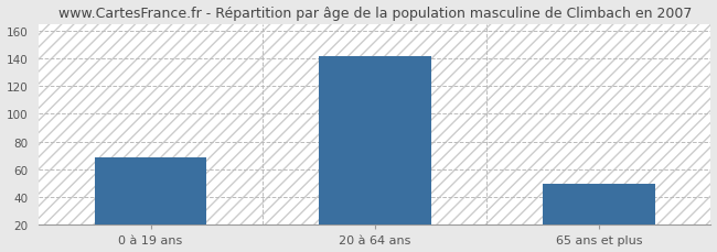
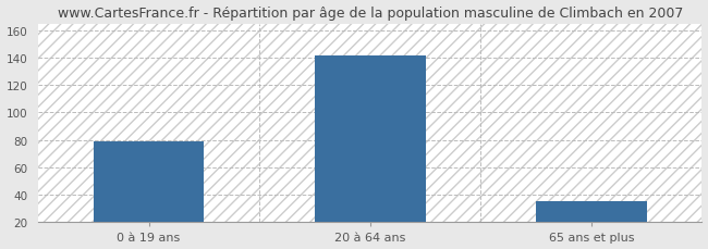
0 à 19 ans: 69 -> 79
65 ans et plus: 50 -> 35
